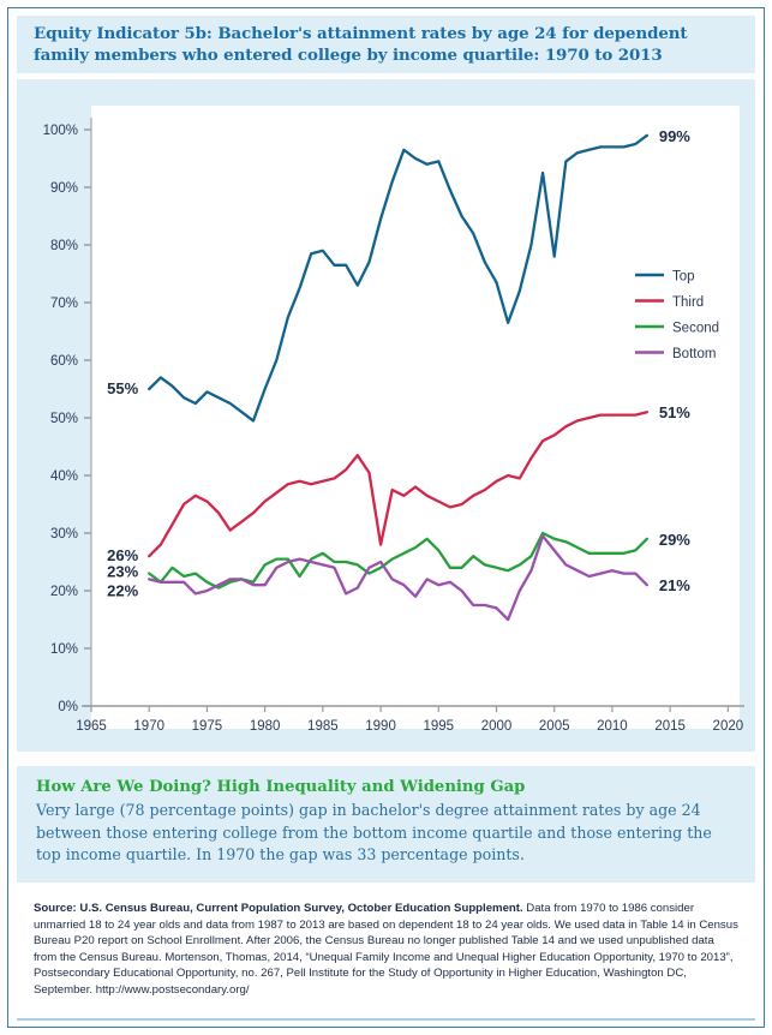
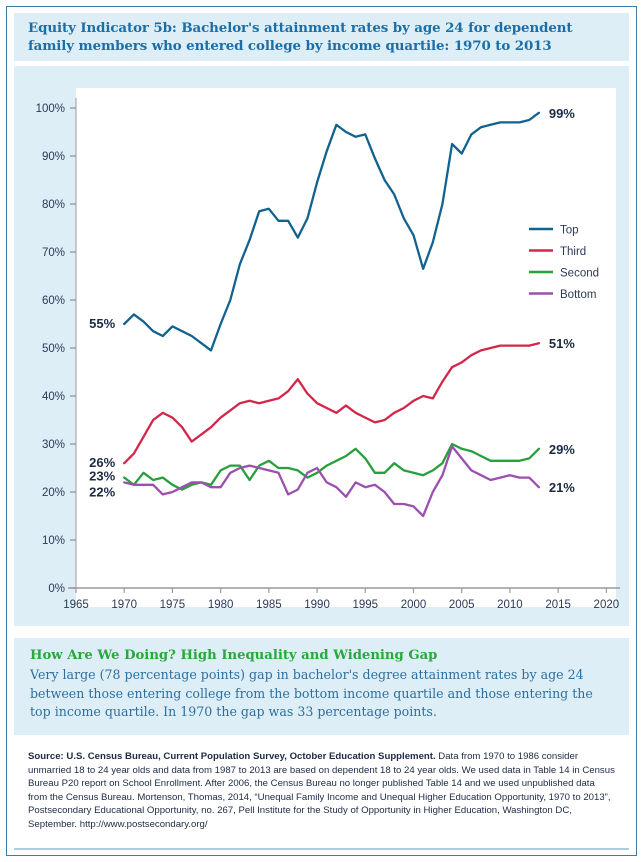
Third/1990: 28% -> 38%
Top/2005: 78% -> 90%
